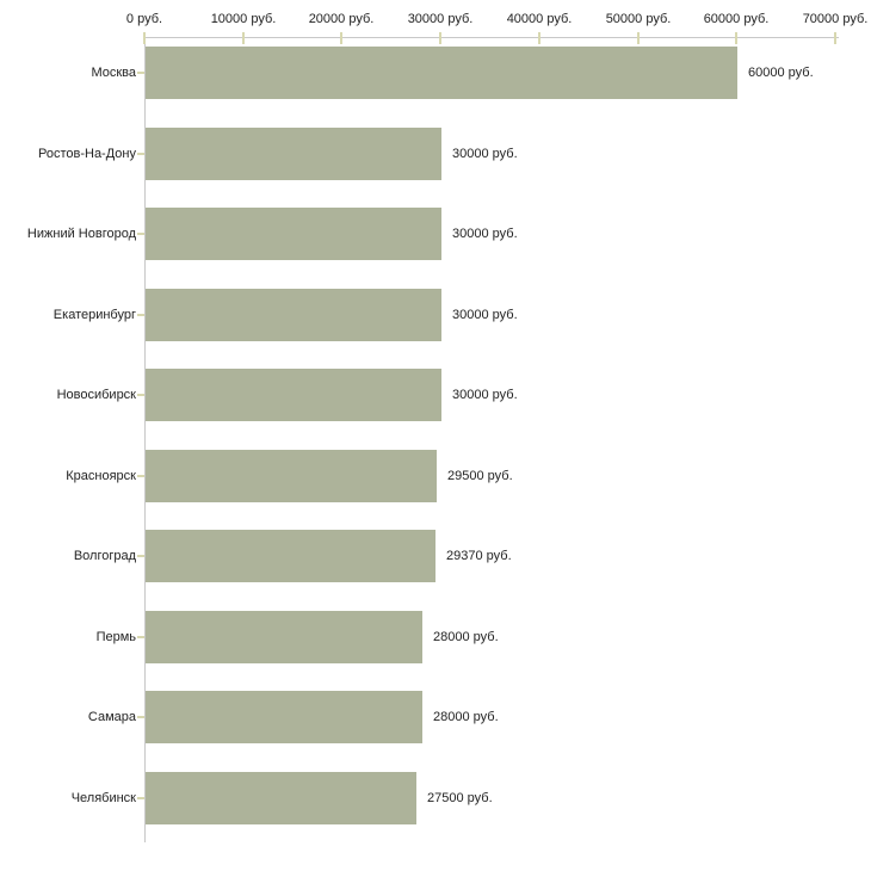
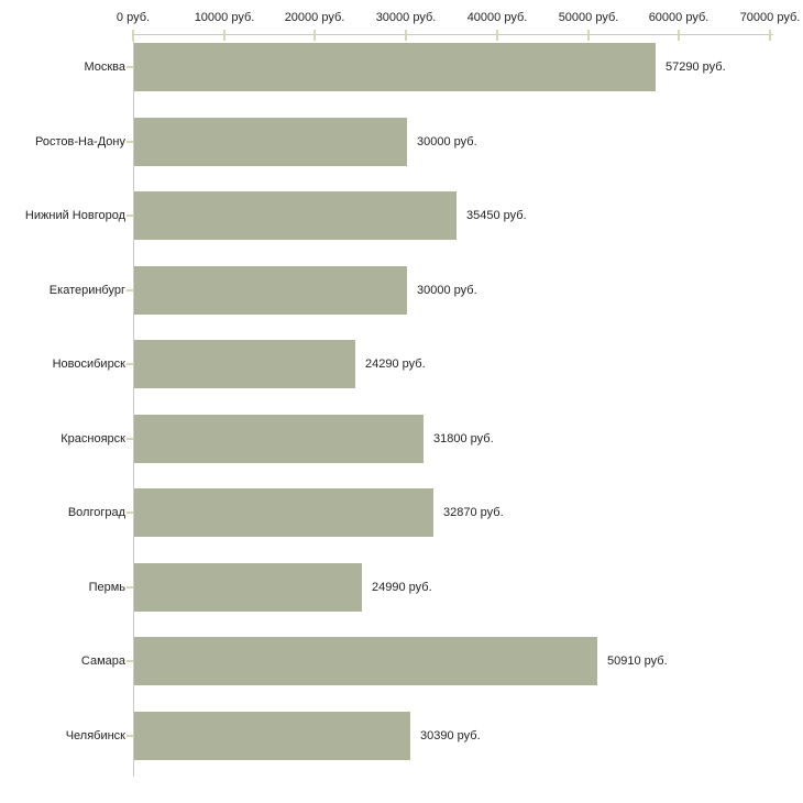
Москва: 60000 -> 57290
Нижний Новгород: 30000 -> 35450
Новосибирск: 30000 -> 24290
Красноярск: 29500 -> 31800
Волгоград: 29370 -> 32870
Пермь: 28000 -> 24990
Самара: 28000 -> 50910
Челябинск: 27500 -> 30390
